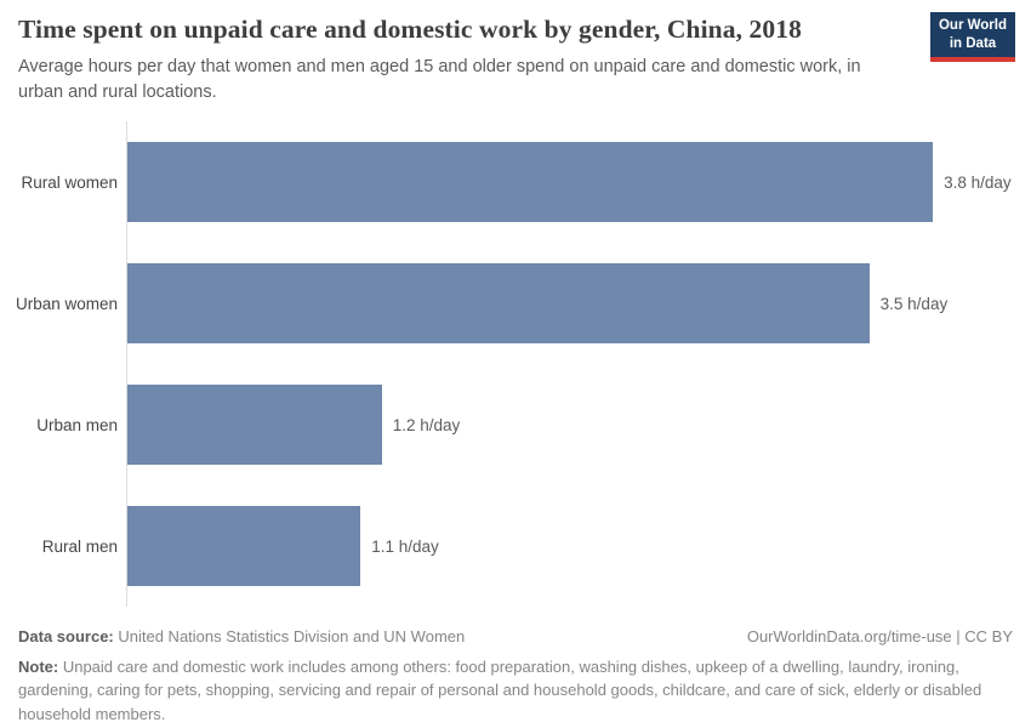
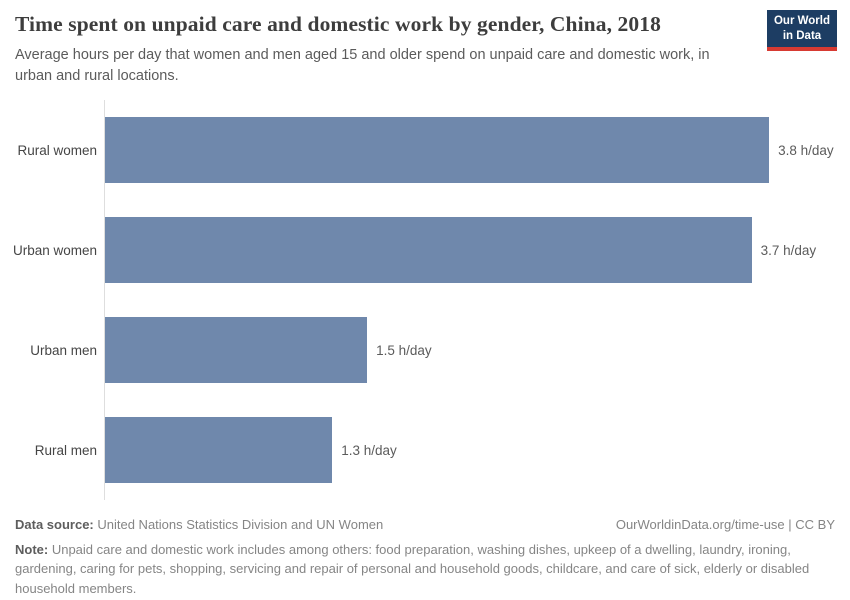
Urban women: 3.5 -> 3.7
Urban men: 1.2 -> 1.5
Rural men: 1.1 -> 1.3
